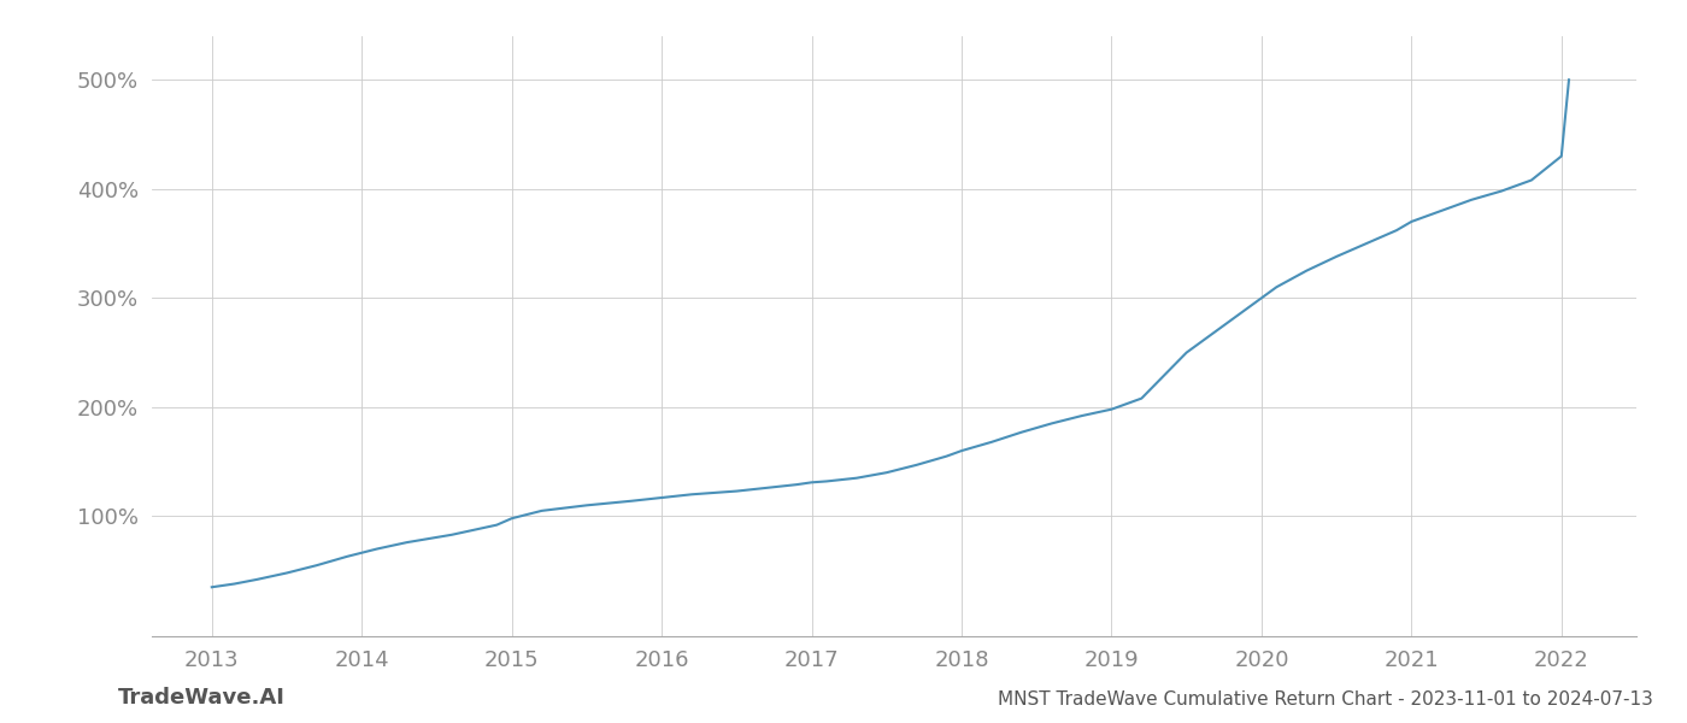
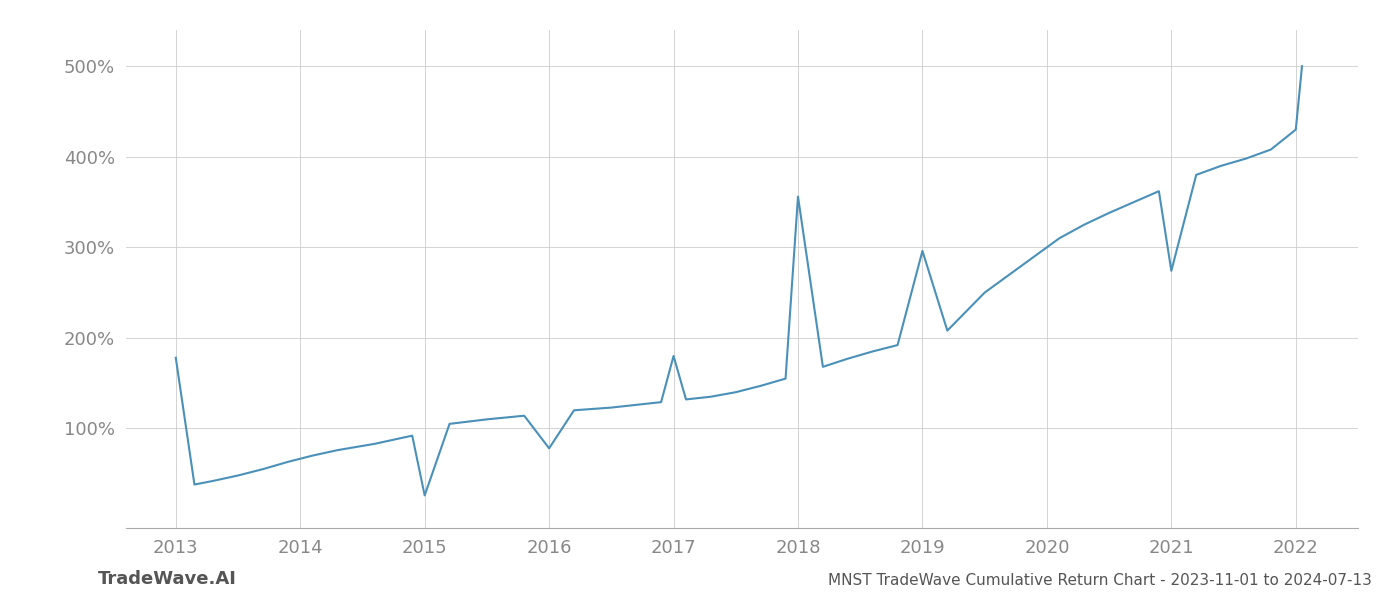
2013: 35% -> 178%
2015: 98% -> 26%
2016: 117% -> 78%
2017: 131% -> 180%
2018: 160% -> 356%
2019: 198% -> 296%
2021: 370% -> 274%
